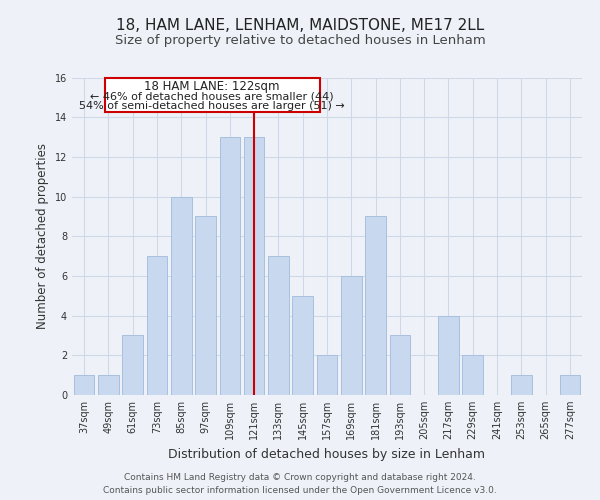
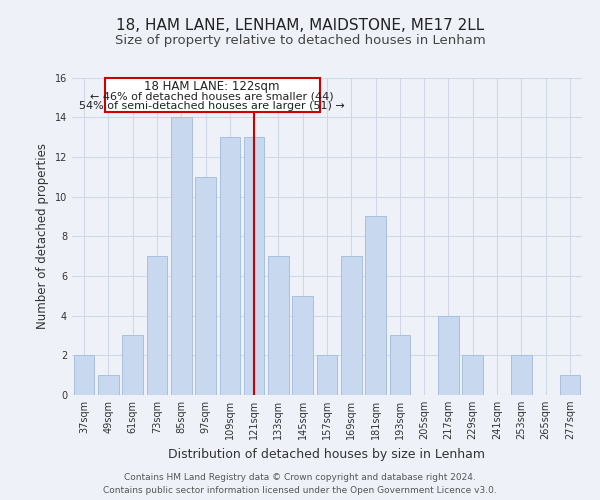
37sqm: 1 -> 2
85sqm: 10 -> 14
97sqm: 9 -> 11
169sqm: 6 -> 7
253sqm: 1 -> 2
